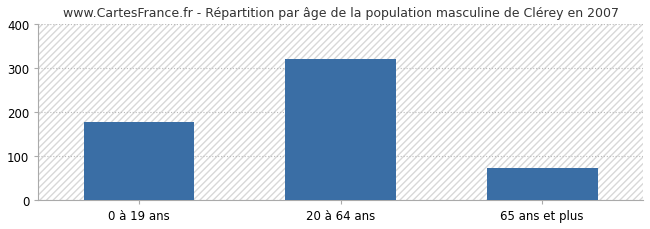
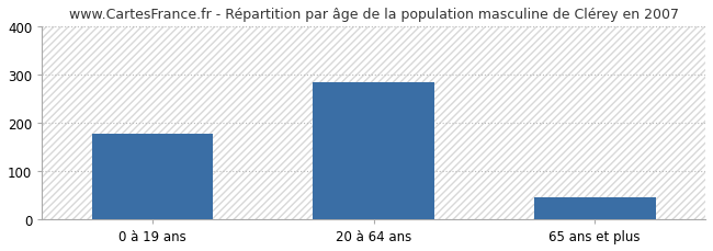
20 à 64 ans: 322 -> 285
65 ans et plus: 73 -> 45
